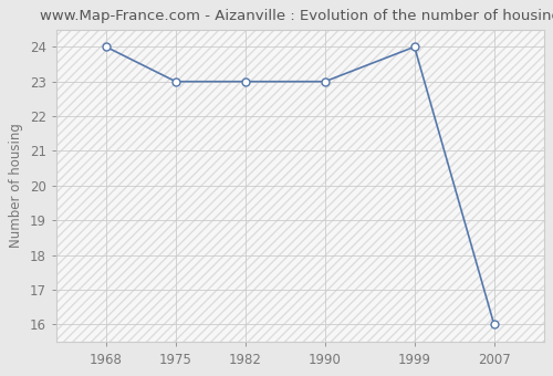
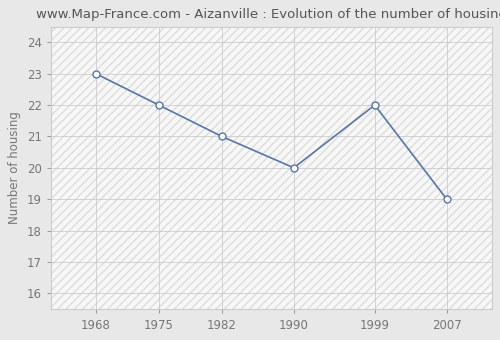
1968: 24 -> 23
1975: 23 -> 22
1982: 23 -> 21
1990: 23 -> 20
1999: 24 -> 22
2007: 16 -> 19
